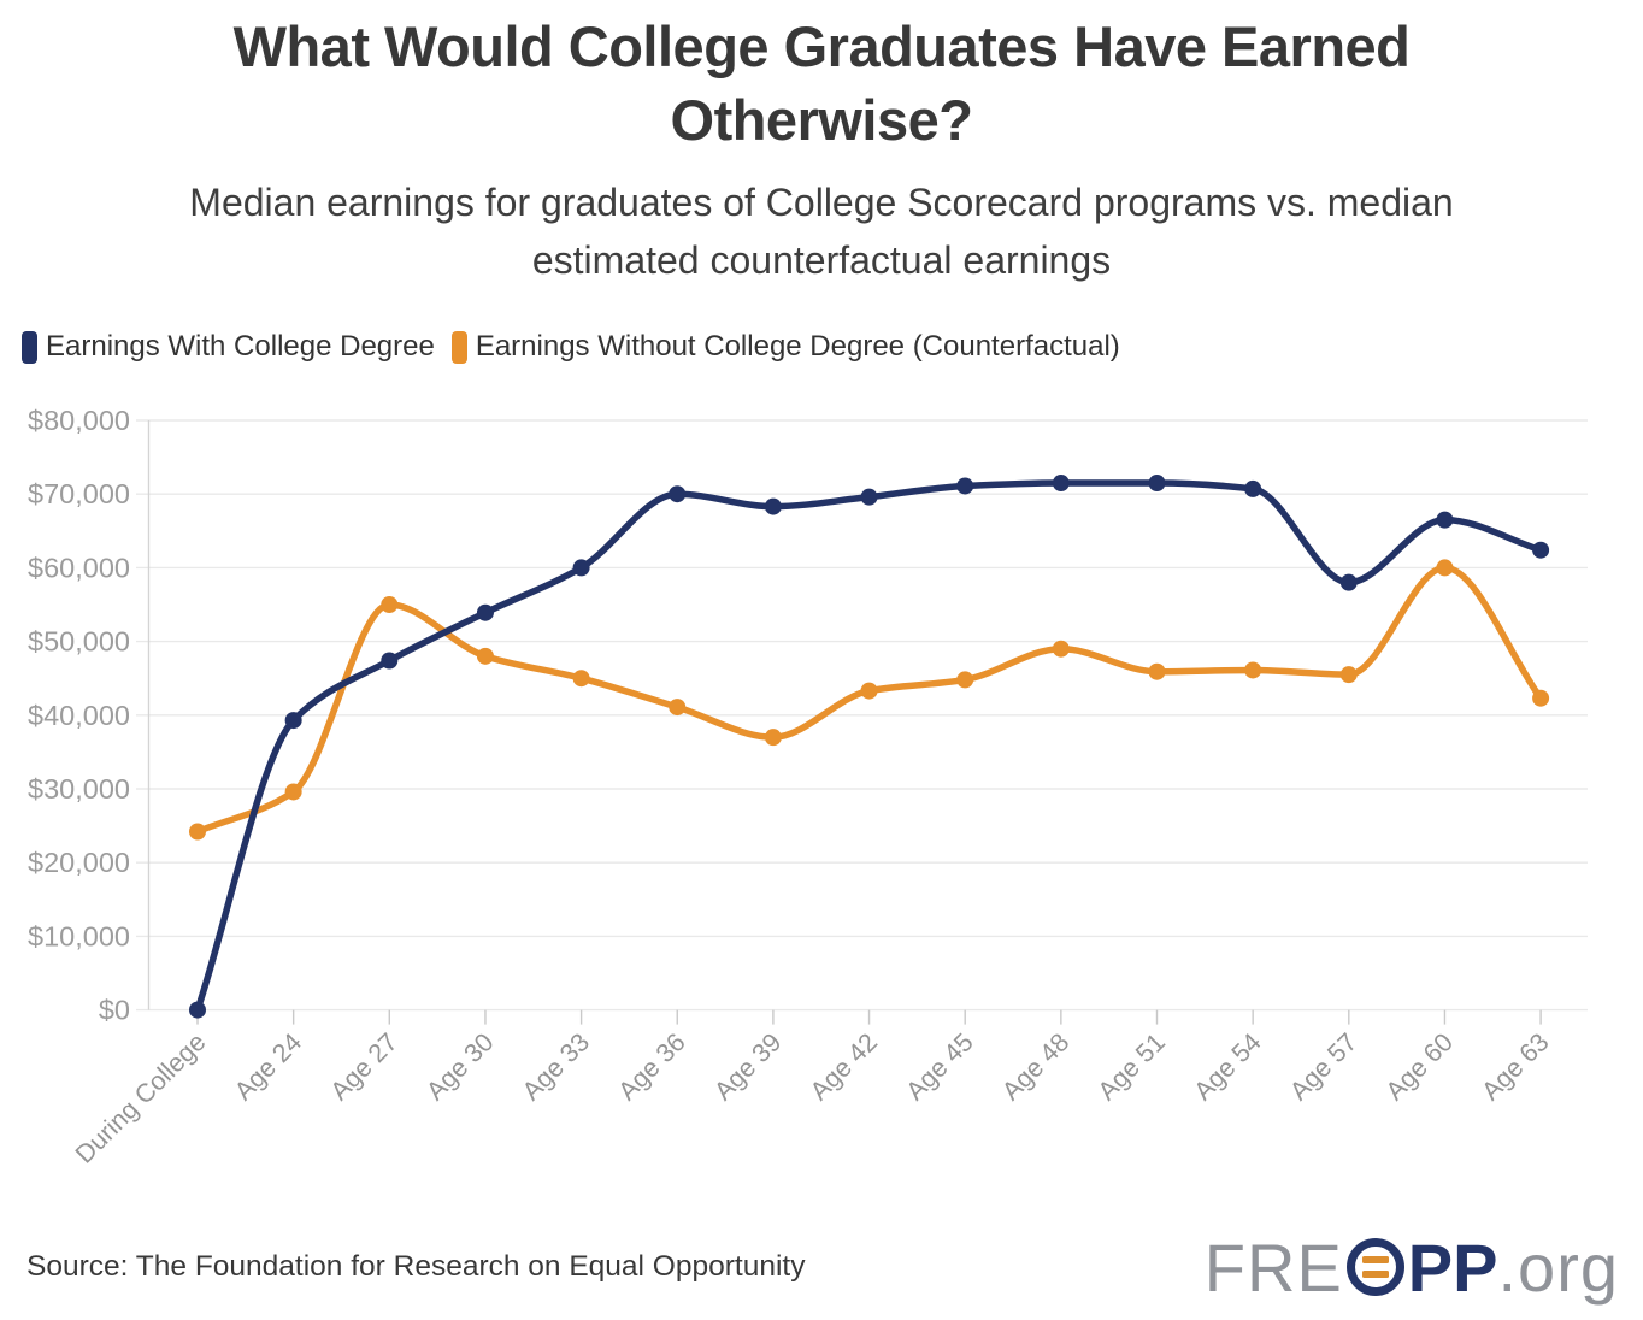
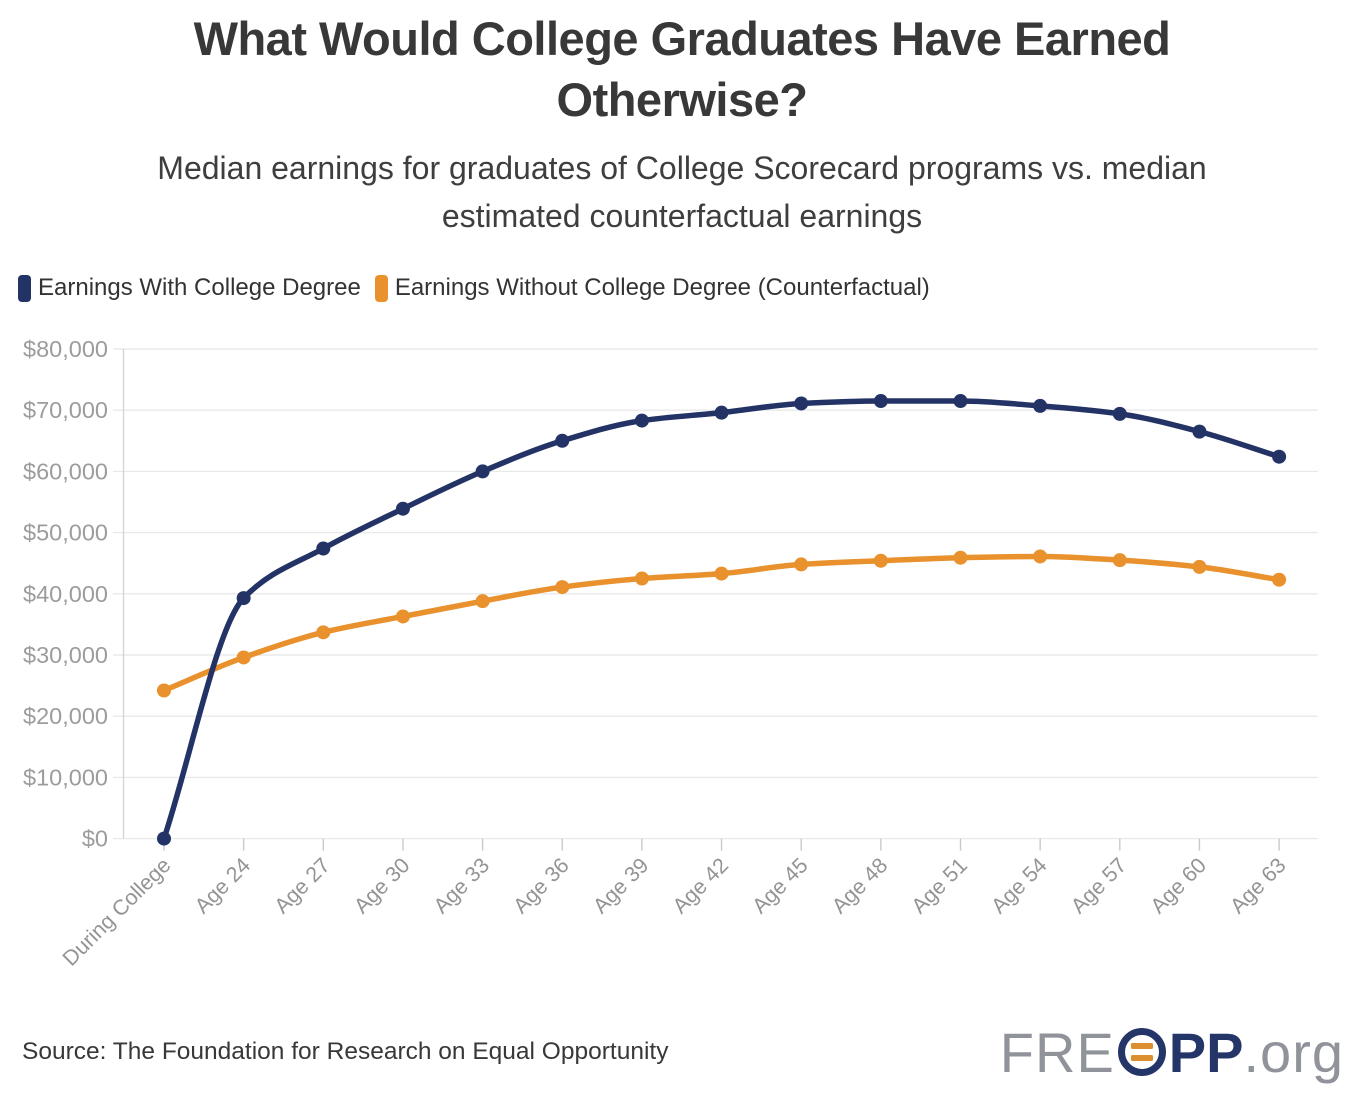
Earnings Without College Degree (Counterfactual)/Age 27: $55000 -> $34000
Earnings Without College Degree (Counterfactual)/Age 30: $48000 -> $36000
Earnings Without College Degree (Counterfactual)/Age 33: $45000 -> $39000
Earnings With College Degree/Age 36: $70000 -> $65000
Earnings Without College Degree (Counterfactual)/Age 39: $37000 -> $42000
Earnings Without College Degree (Counterfactual)/Age 48: $49000 -> $45000
Earnings With College Degree/Age 57: $58000 -> $69000
Earnings Without College Degree (Counterfactual)/Age 60: $60000 -> $44000
